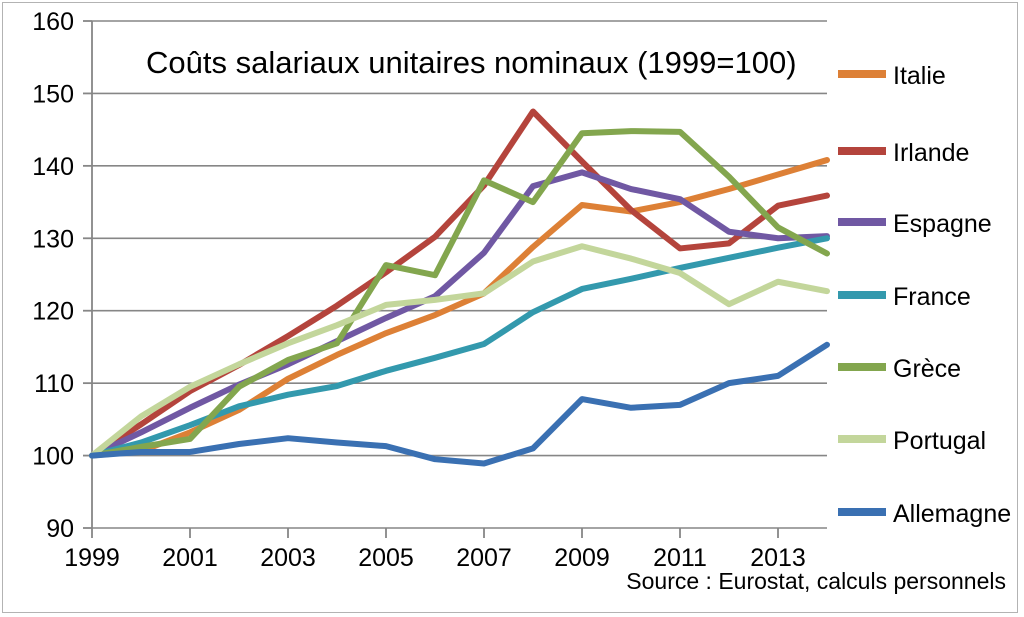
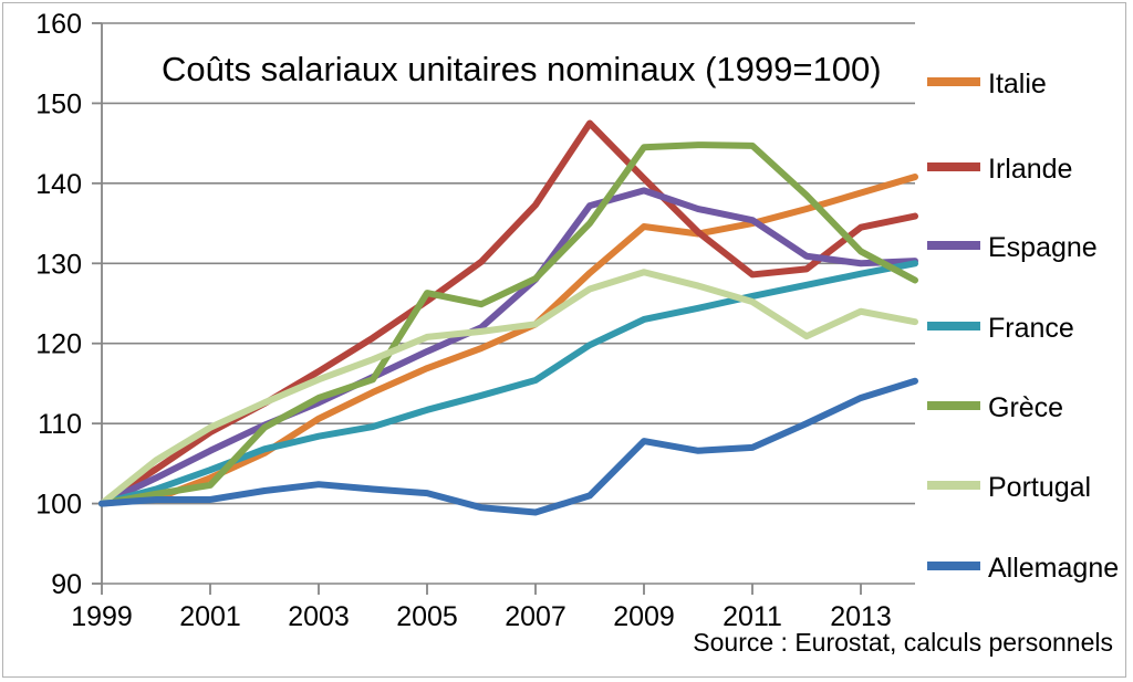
Grèce/2007: 138 -> 128
Allemagne/2013: 111 -> 113
